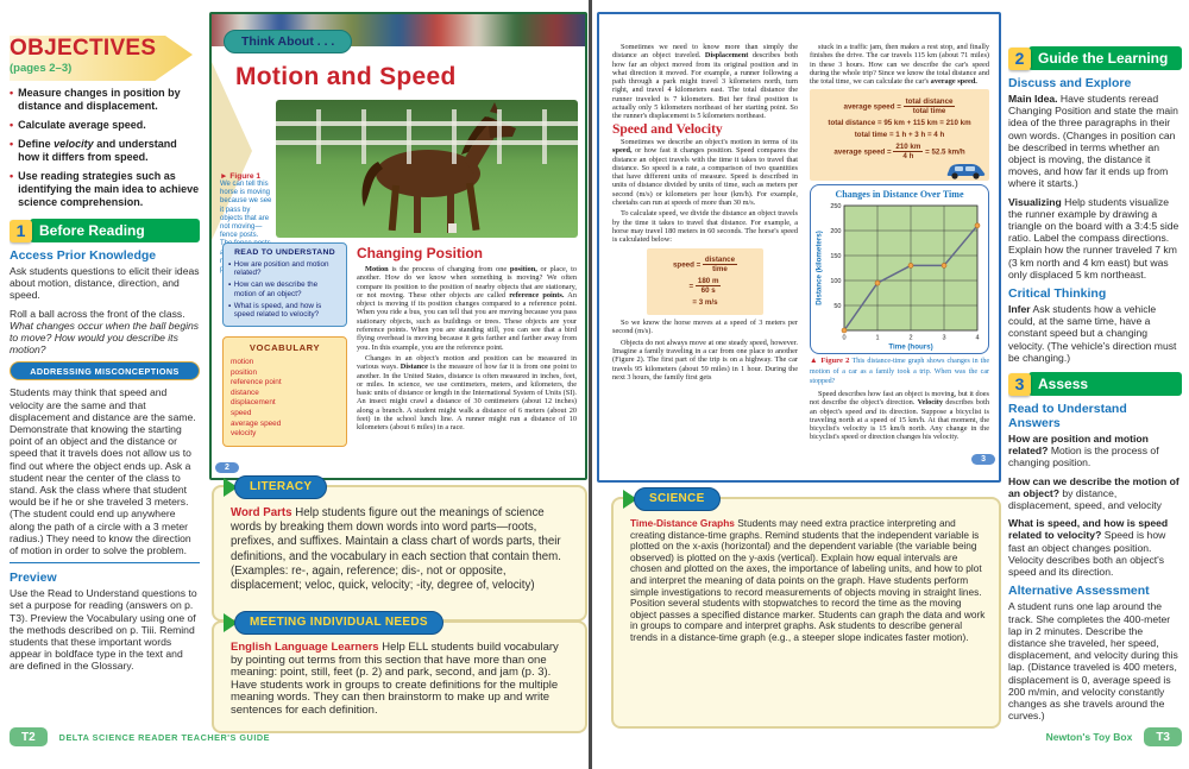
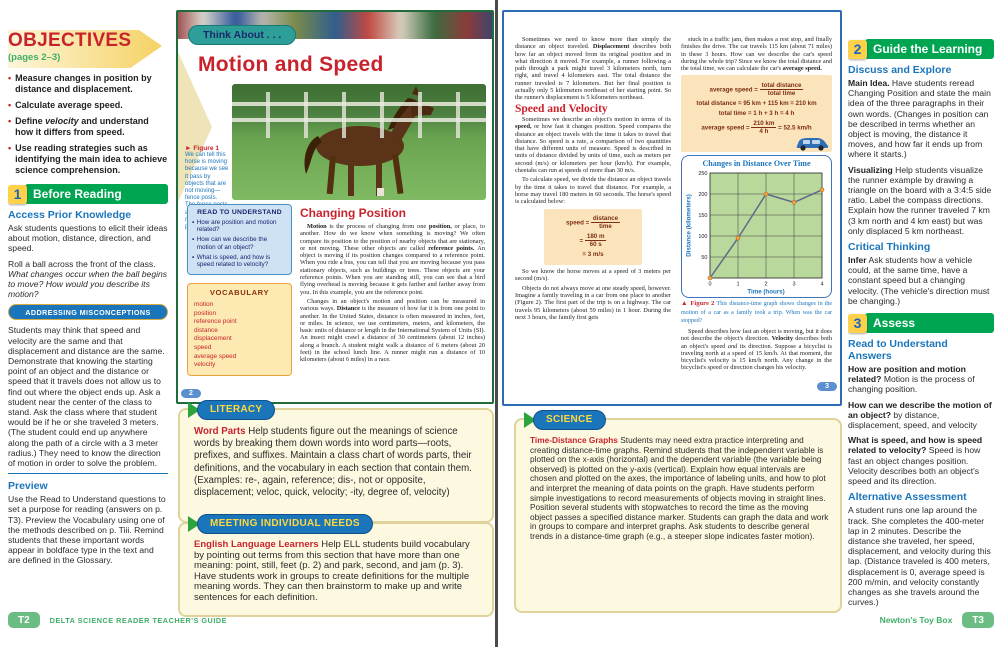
2: 130 -> 200
3: 130 -> 180
